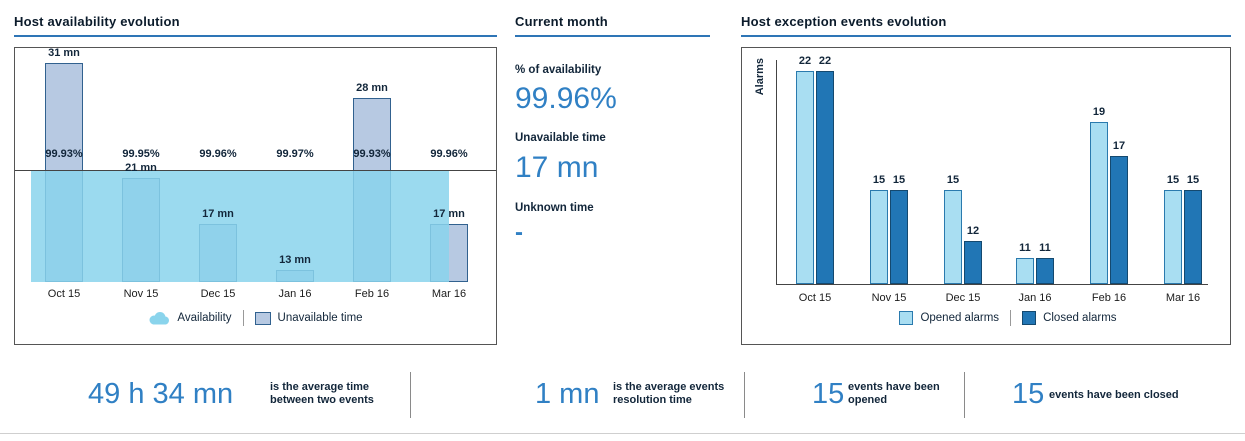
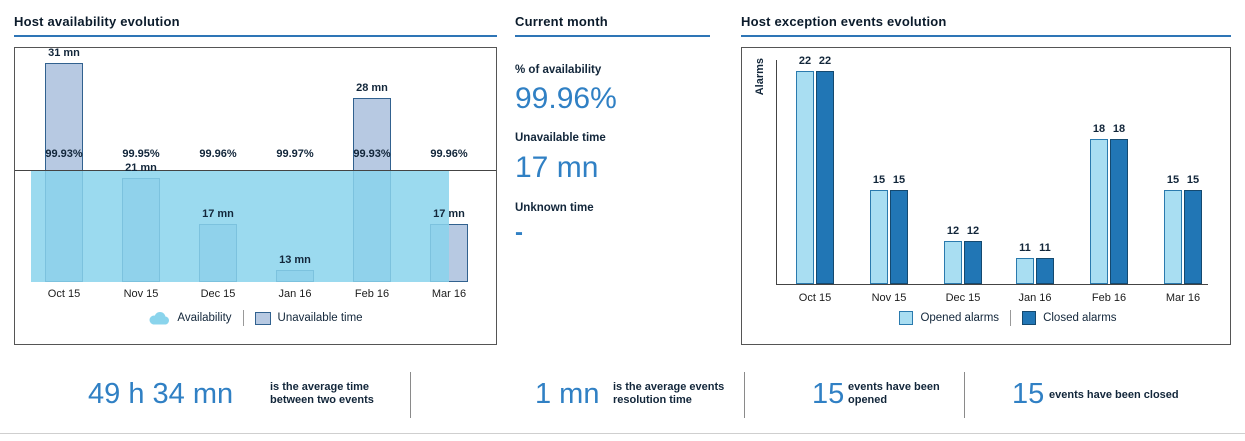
Host exception events evolution/Opened alarms/Dec 15: 15 -> 12
Host exception events evolution/Opened alarms/Feb 16: 19 -> 18
Host exception events evolution/Closed alarms/Feb 16: 17 -> 18
